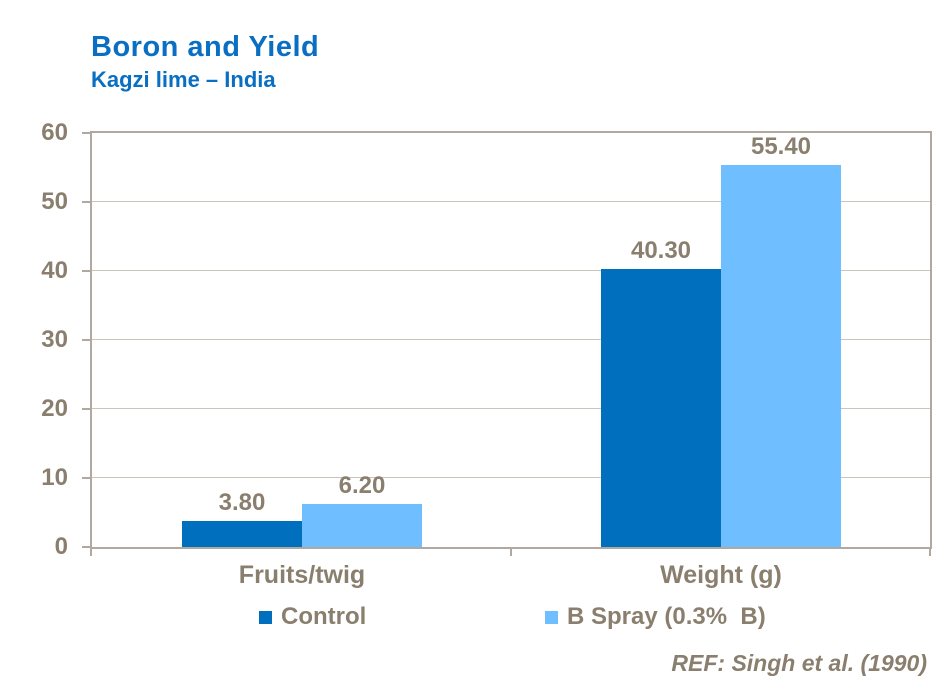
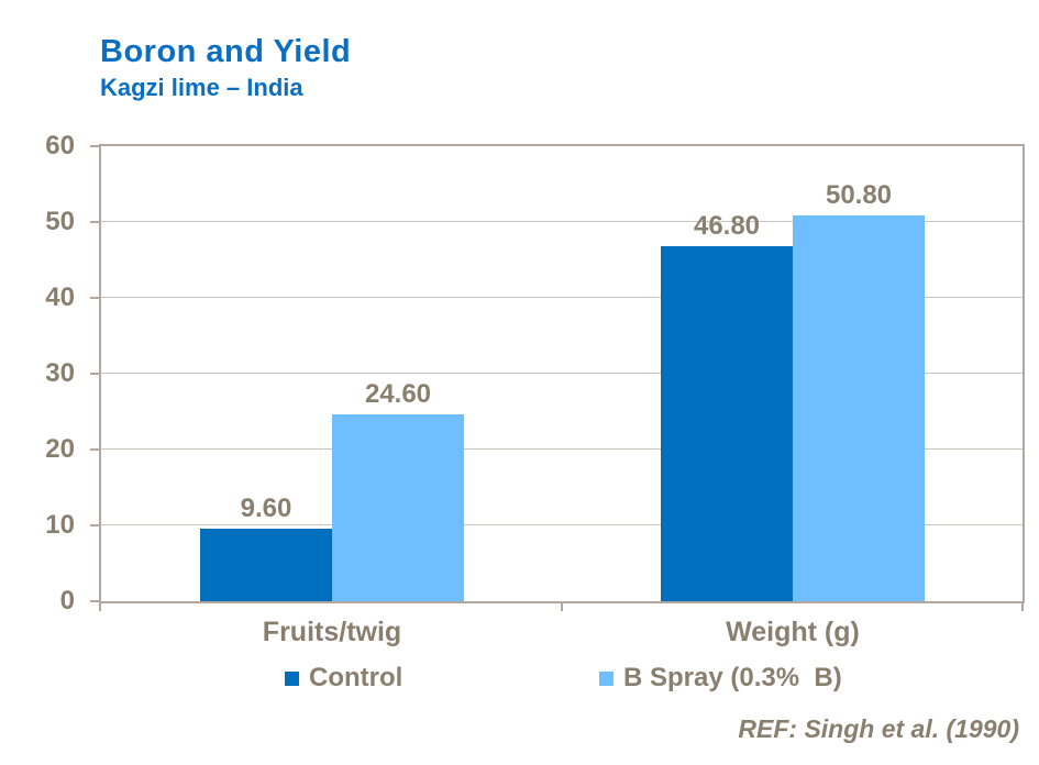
Control/Fruits/twig: 3.80 -> 9.60
B Spray (0.3% B)/Fruits/twig: 6.20 -> 24.60
Control/Weight (g): 40.30 -> 46.80
B Spray (0.3% B)/Weight (g): 55.40 -> 50.80
